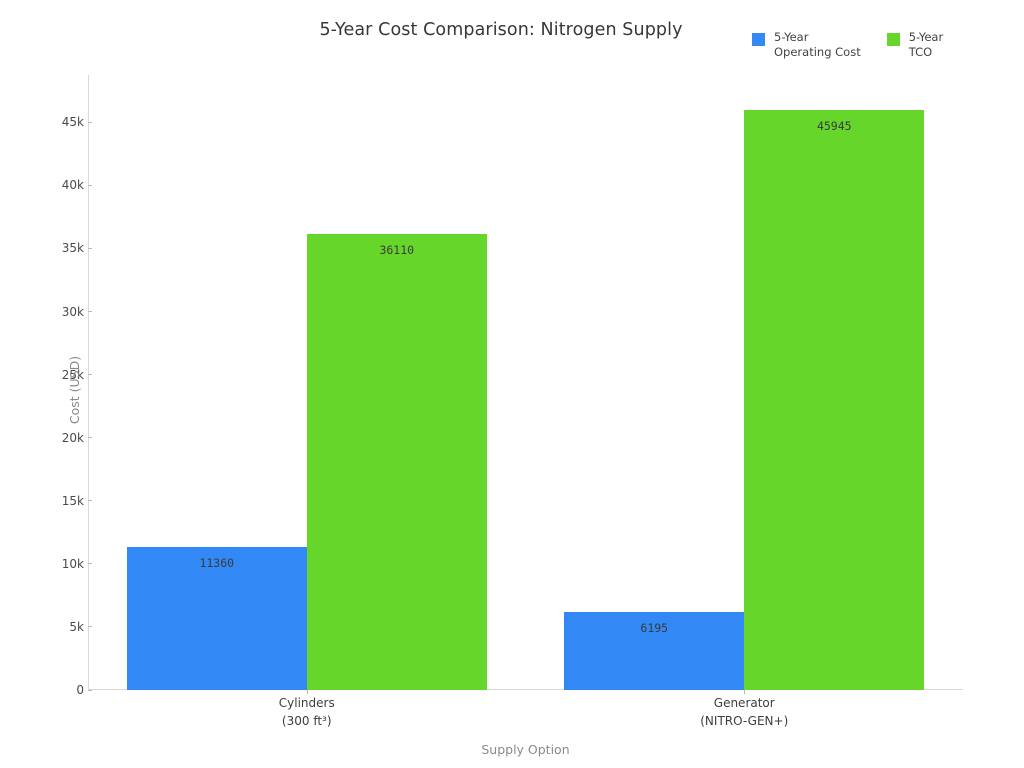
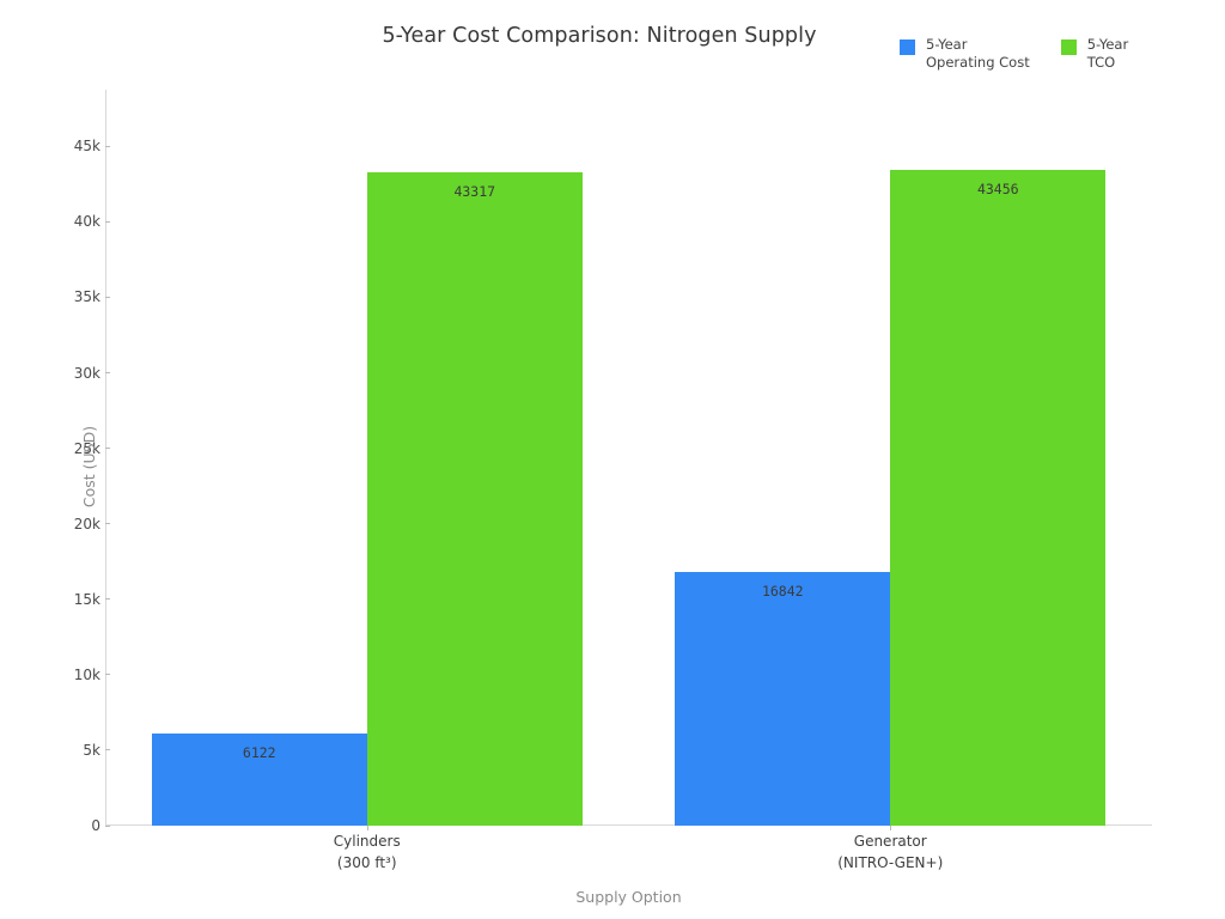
5-Year Operating Cost/Cylinders (300 ft³): 11360 -> 6122
5-Year TCO/Cylinders (300 ft³): 36110 -> 43317
5-Year Operating Cost/Generator (NITRO-GEN+): 6195 -> 16842
5-Year TCO/Generator (NITRO-GEN+): 45945 -> 43456
